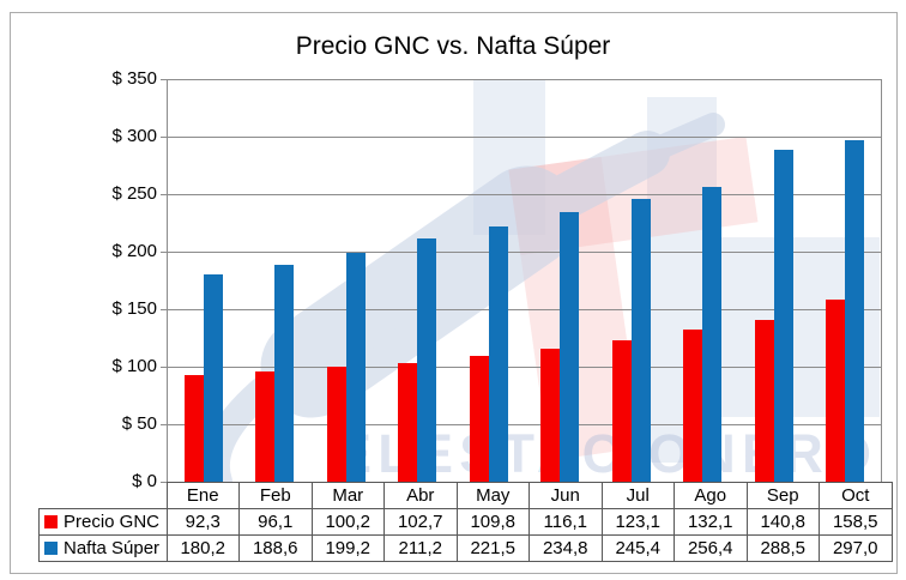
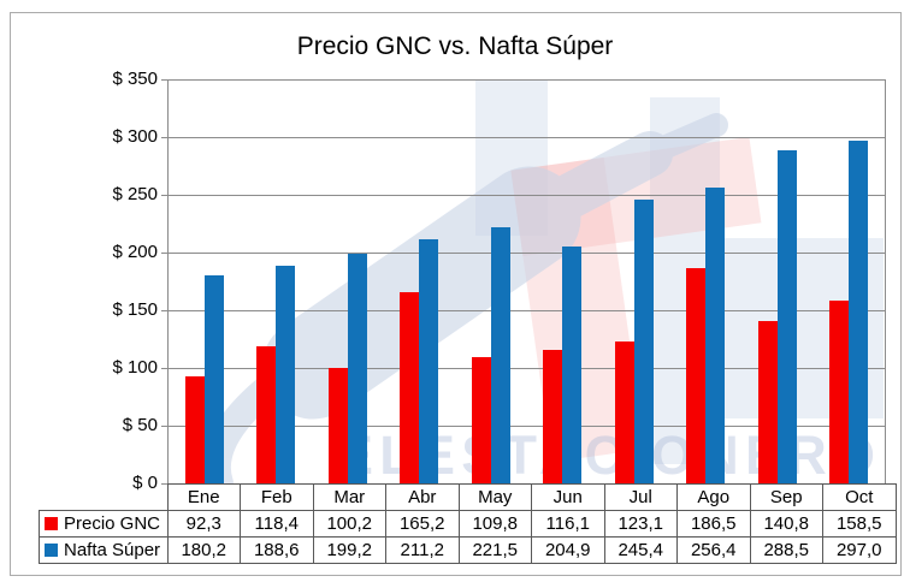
Precio GNC/Feb: 96,1 -> 118,4
Precio GNC/Abr: 102,7 -> 165,2
Nafta Súper/Jun: 234,8 -> 204,9
Precio GNC/Ago: 132,1 -> 186,5
